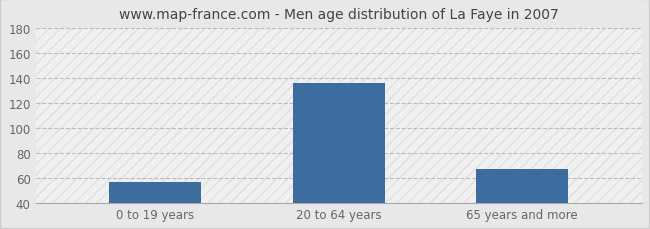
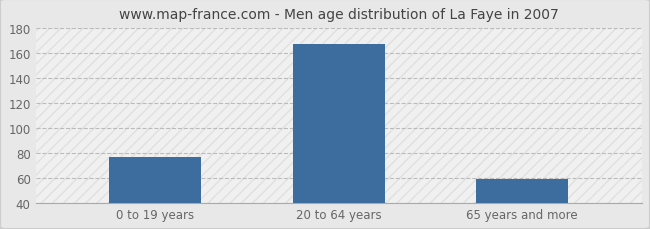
0 to 19 years: 57 -> 77
20 to 64 years: 136 -> 167
65 years and more: 67 -> 59
